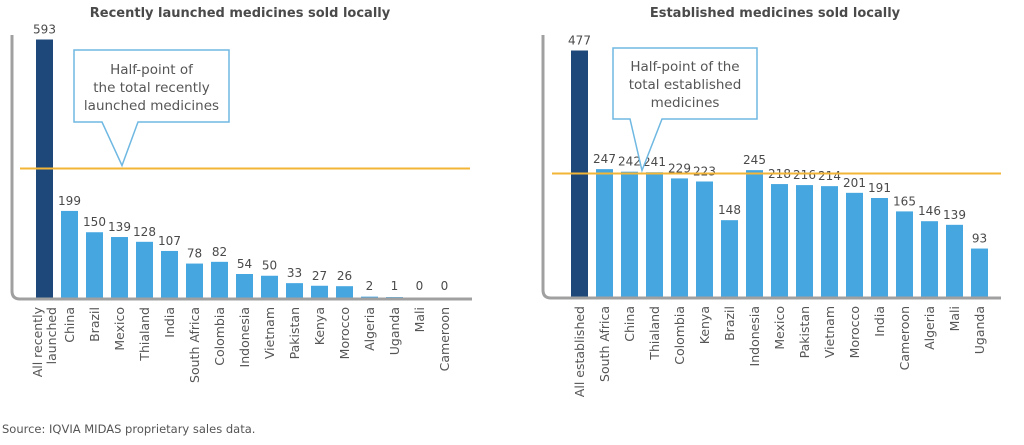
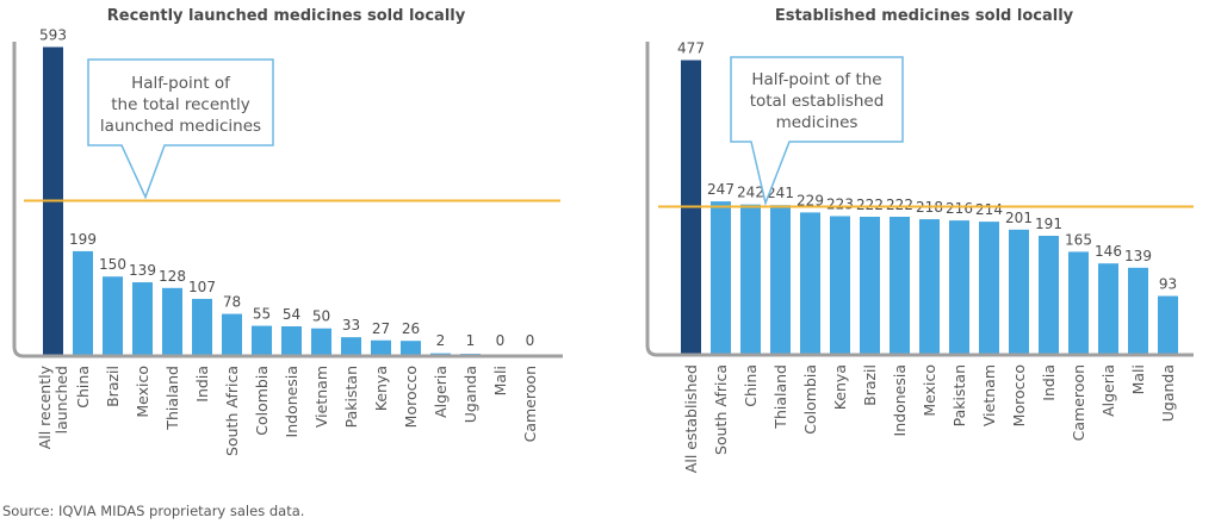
Recently launched medicines sold locally/Colombia: 82 -> 55
Established medicines sold locally/Brazil: 148 -> 222
Established medicines sold locally/Indonesia: 245 -> 222
